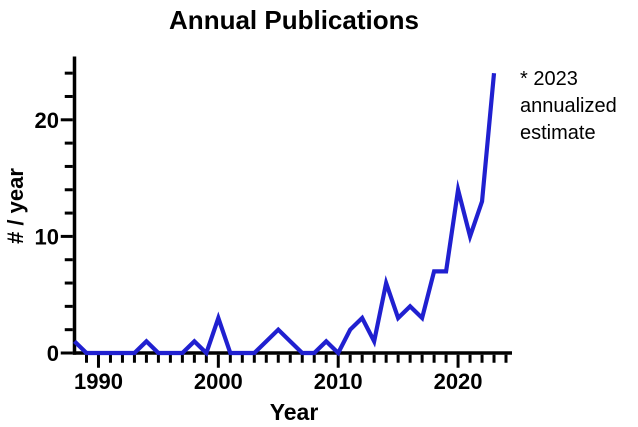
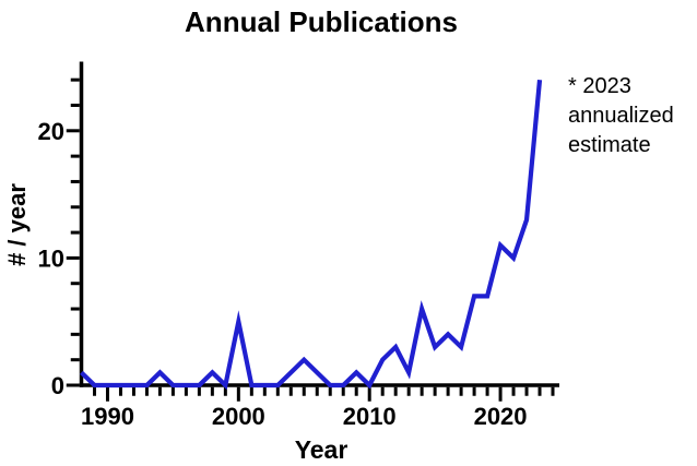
2000: 3 -> 5
2020: 14 -> 11
